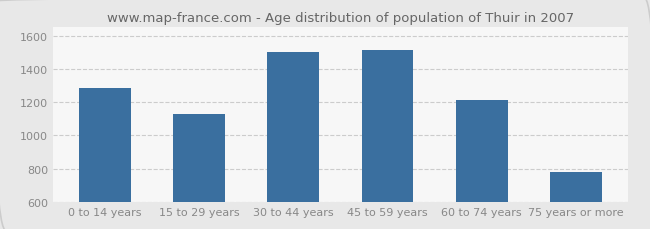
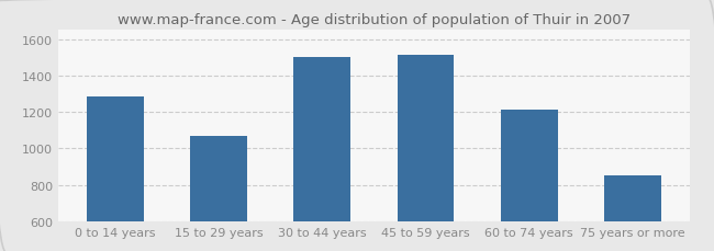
15 to 29 years: 1130 -> 1070
75 years or more: 780 -> 850
